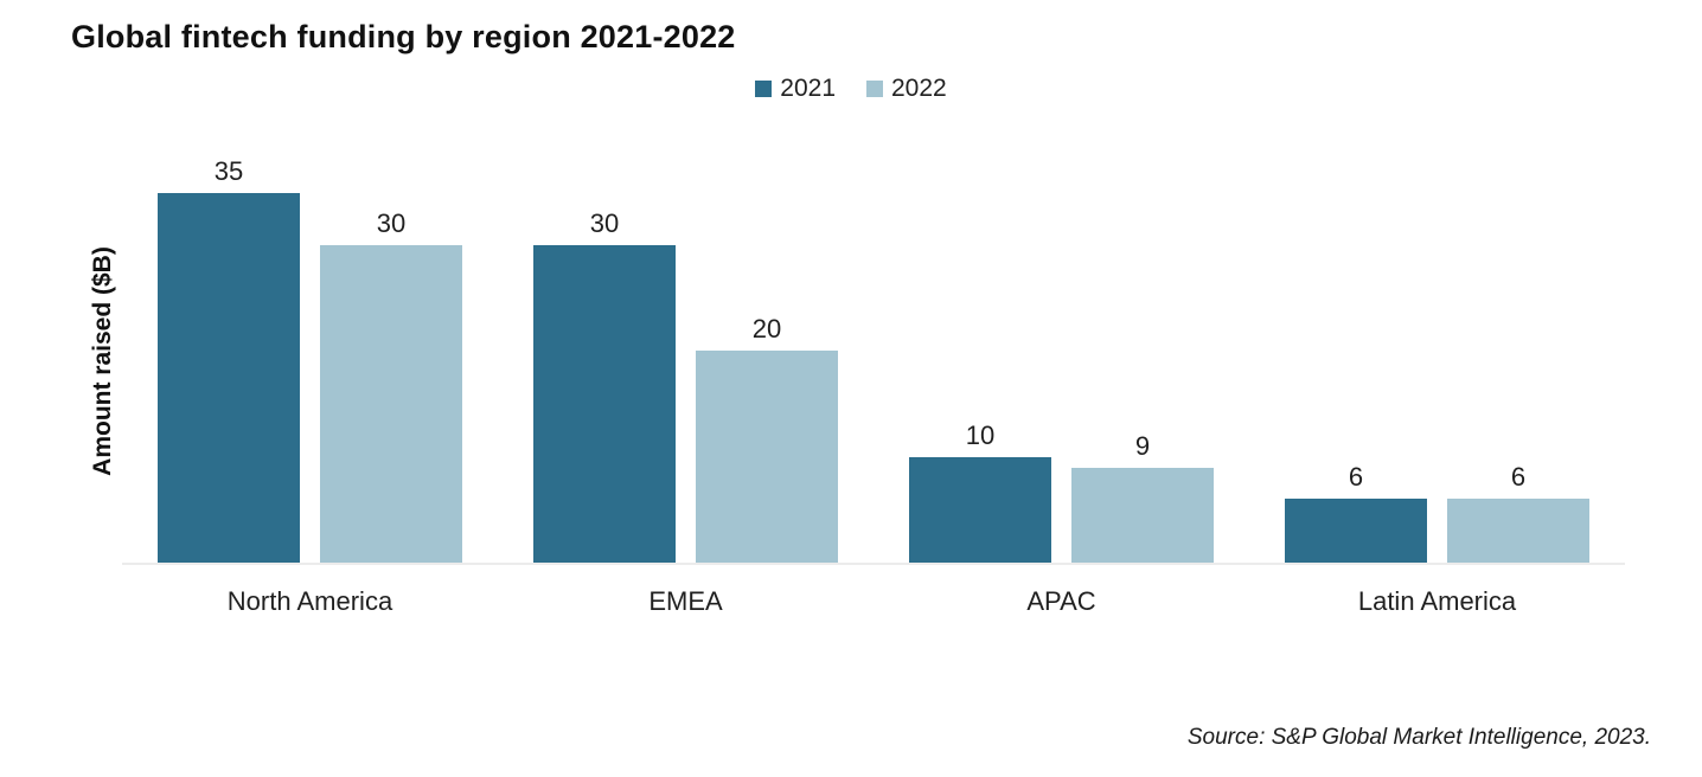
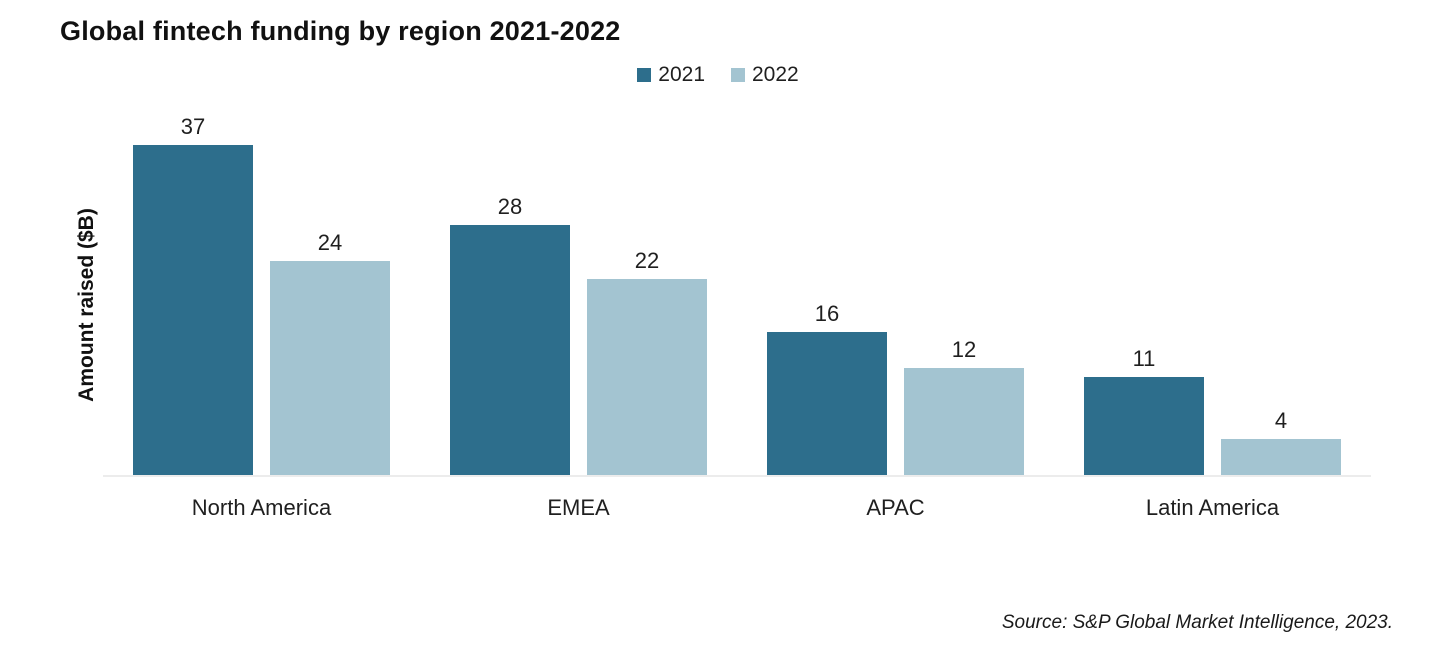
2021/North America: 35 -> 37
2022/North America: 30 -> 24
2021/EMEA: 30 -> 28
2022/EMEA: 20 -> 22
2021/APAC: 10 -> 16
2022/APAC: 9 -> 12
2021/Latin America: 6 -> 11
2022/Latin America: 6 -> 4
